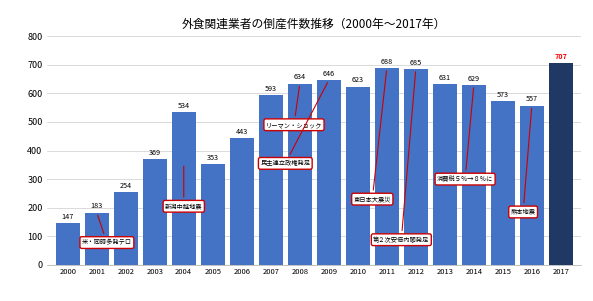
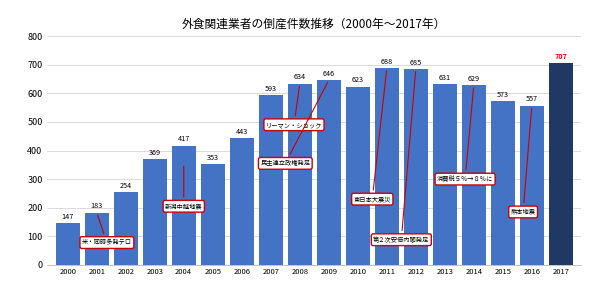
2004: 534 -> 417
